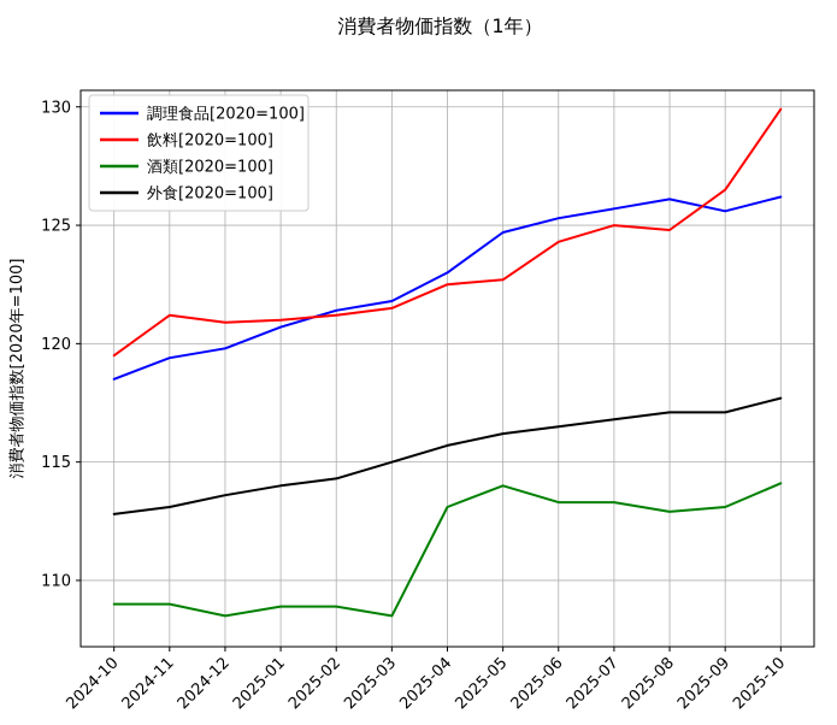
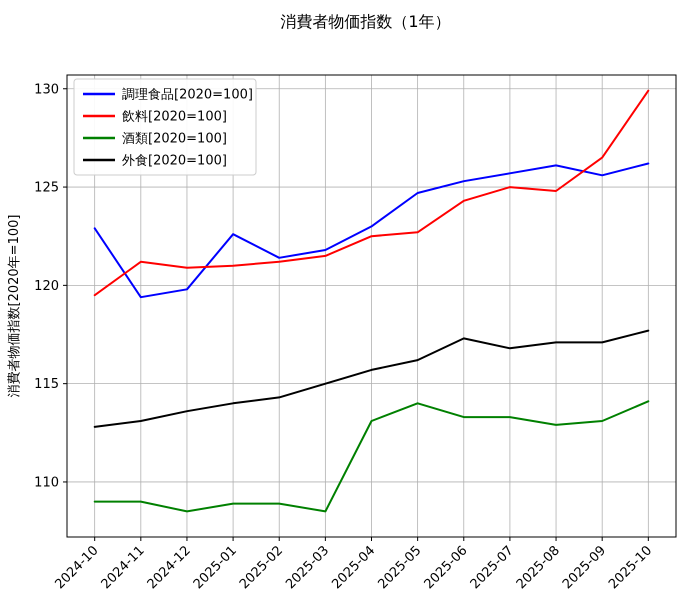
調理食品[2020=100]/2024-10: 118.5 -> 122.9
調理食品[2020=100]/2025-01: 120.7 -> 122.6
外食[2020=100]/2025-06: 116.5 -> 117.3
